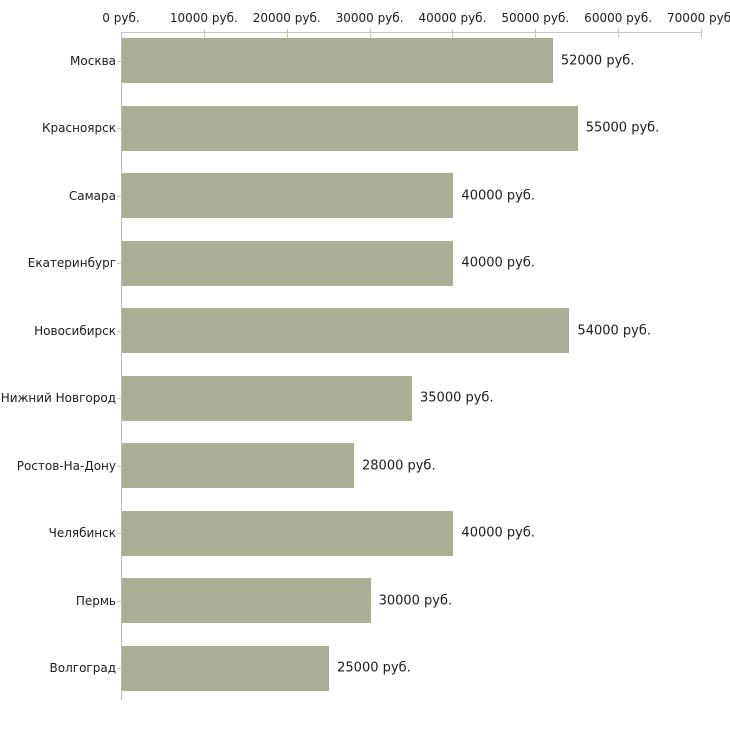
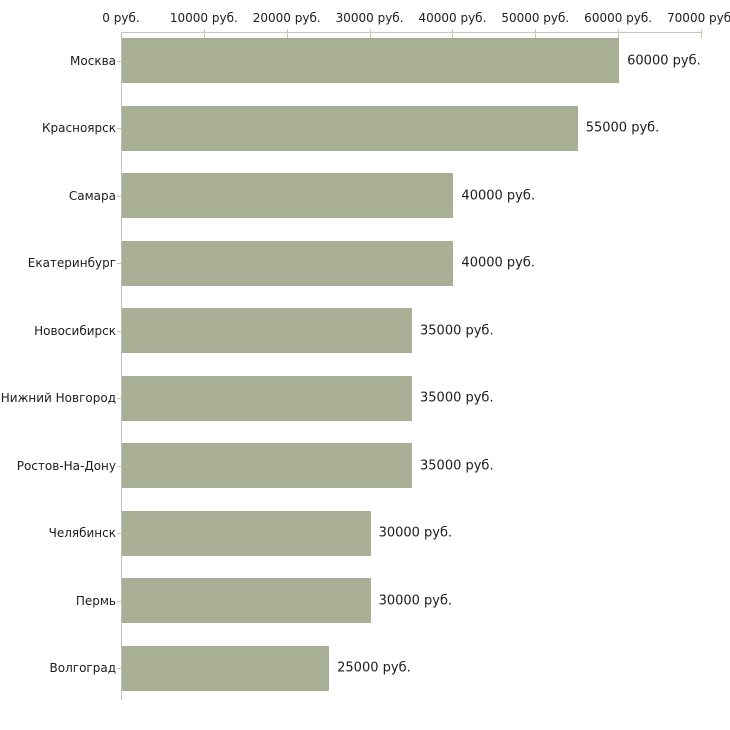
Москва: 52000 -> 60000
Новосибирск: 54000 -> 35000
Ростов-На-Дону: 28000 -> 35000
Челябинск: 40000 -> 30000
